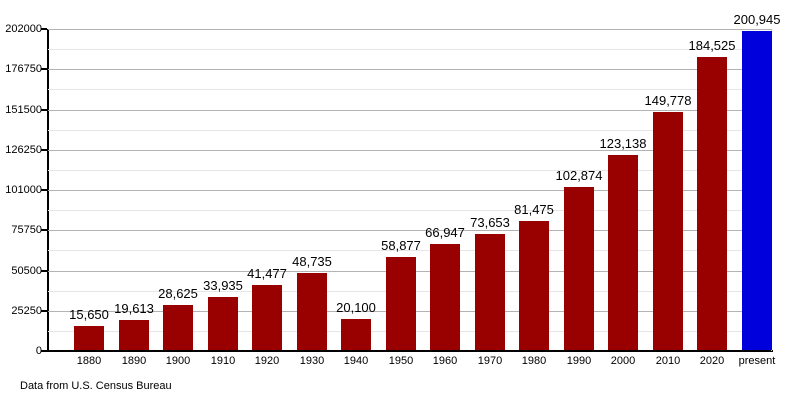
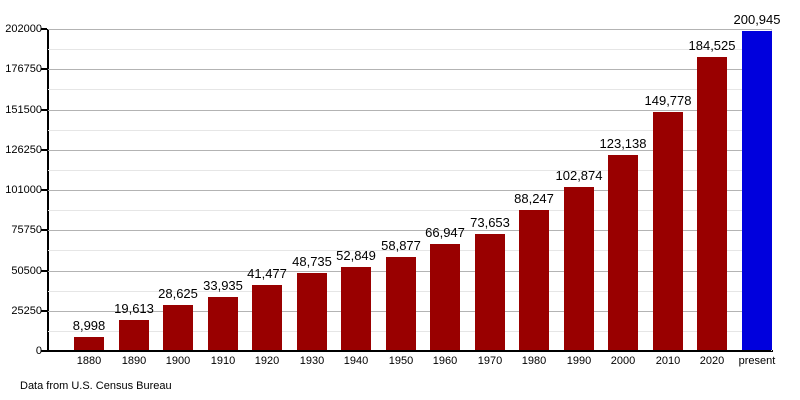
1880: 15,650 -> 8,998
1940: 20,100 -> 52,849
1980: 81,475 -> 88,247
